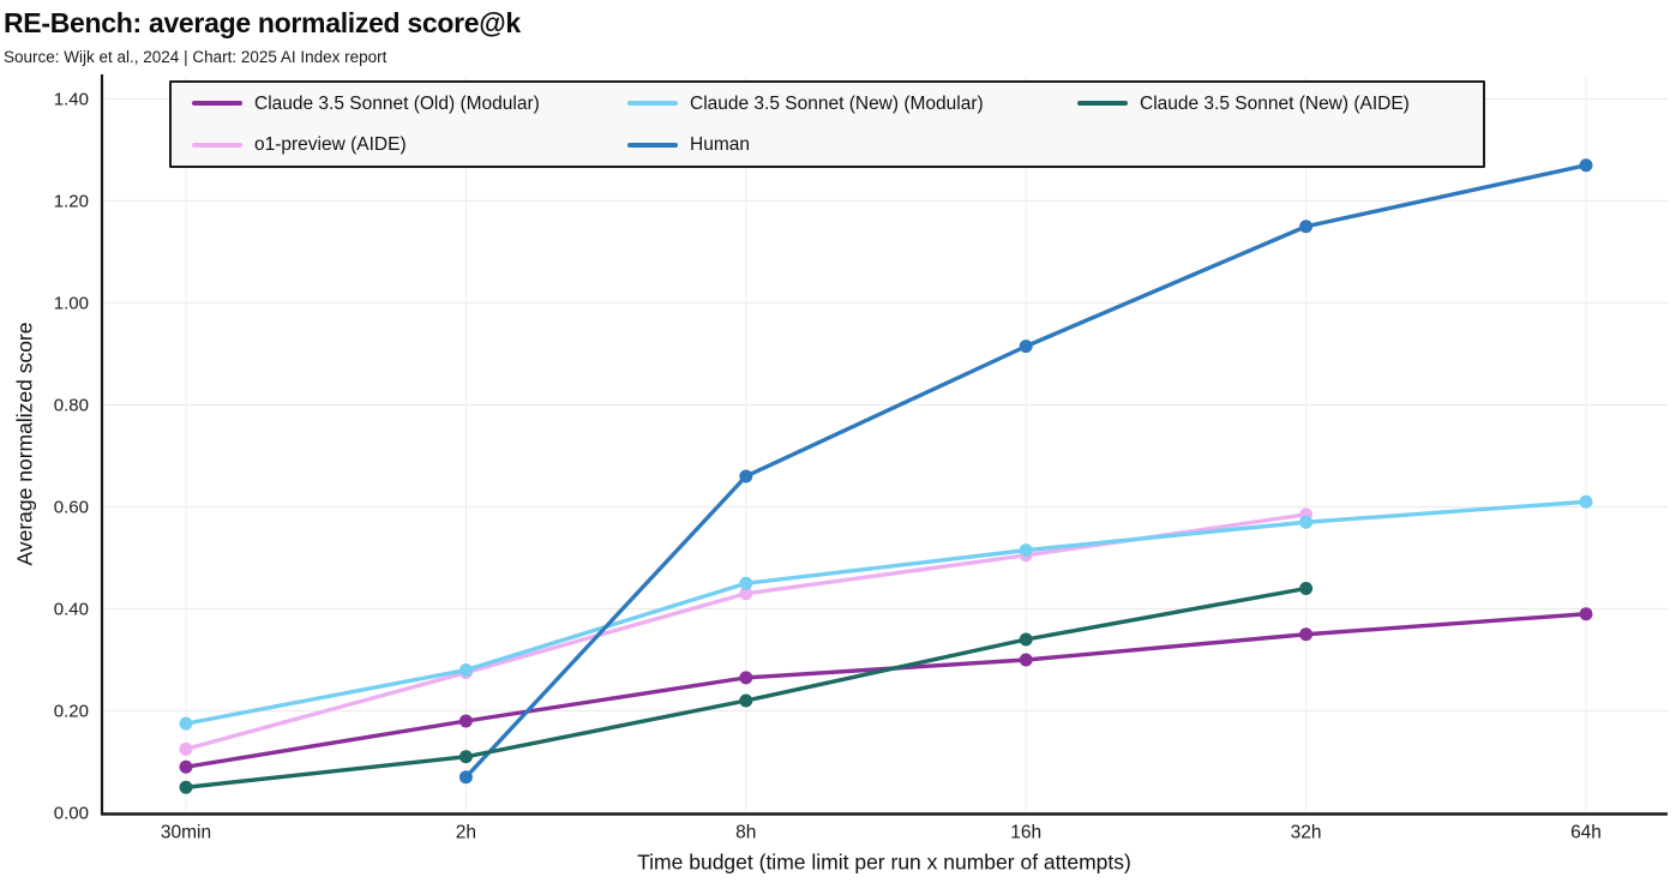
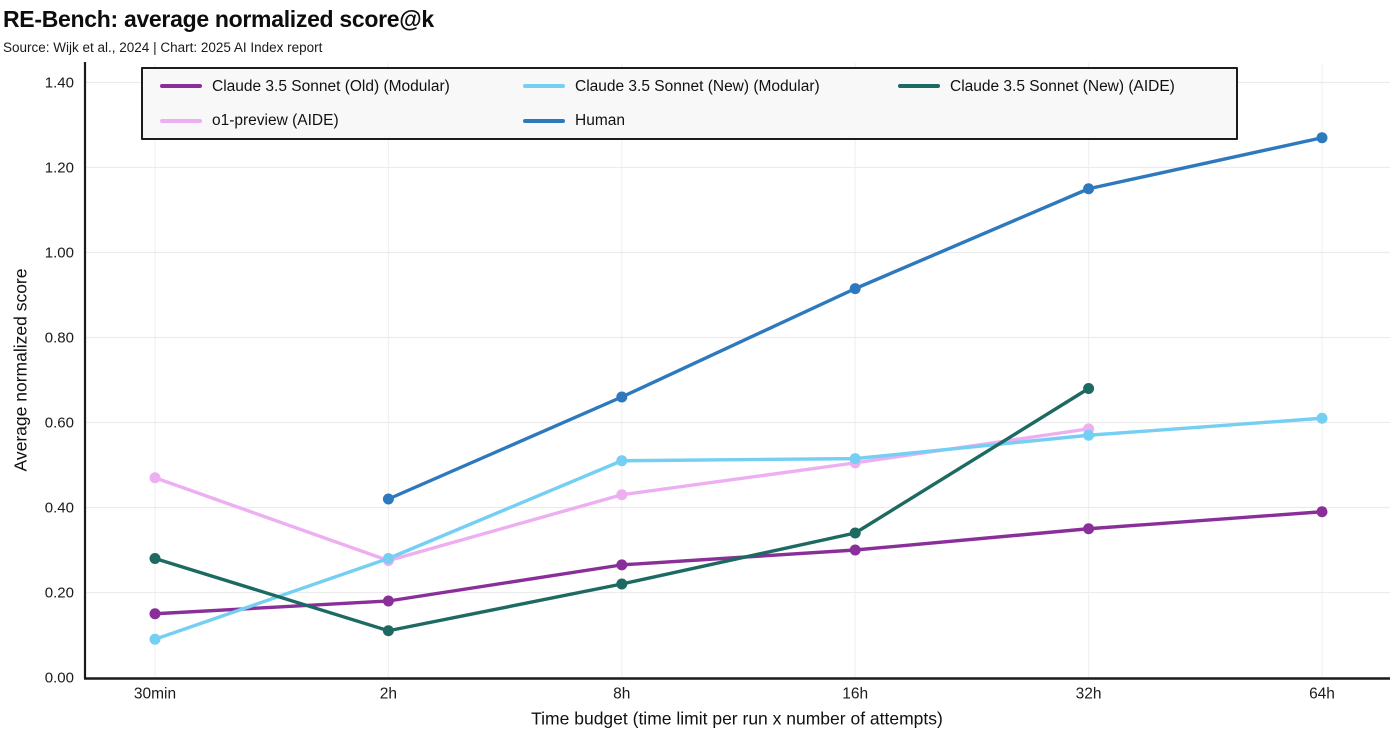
Claude 3.5 Sonnet (Old) (Modular)/30min: 0.09 -> 0.15
o1-preview (AIDE)/30min: 0.12 -> 0.47
Claude 3.5 Sonnet (New) (Modular)/30min: 0.17 -> 0.09
Claude 3.5 Sonnet (New) (AIDE)/30min: 0.05 -> 0.28
Human/2h: 0.07 -> 0.42
Claude 3.5 Sonnet (New) (Modular)/8h: 0.45 -> 0.51
Claude 3.5 Sonnet (New) (AIDE)/32h: 0.44 -> 0.68
